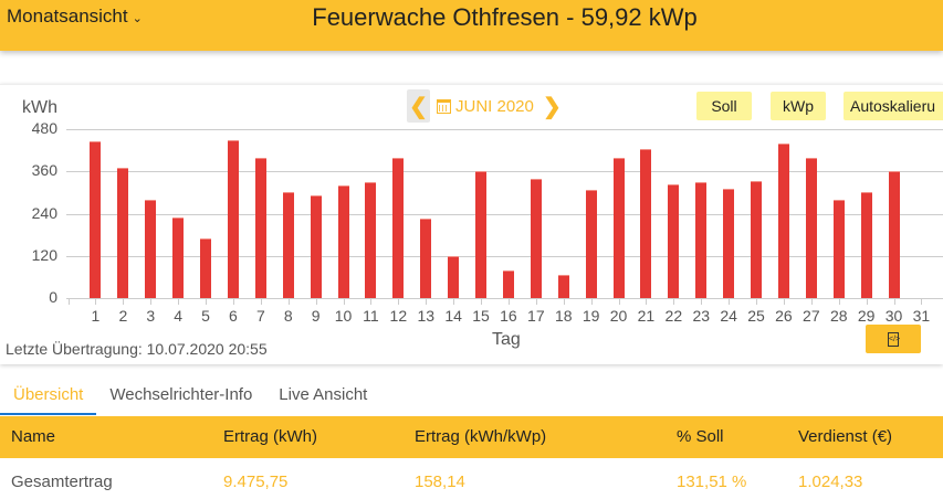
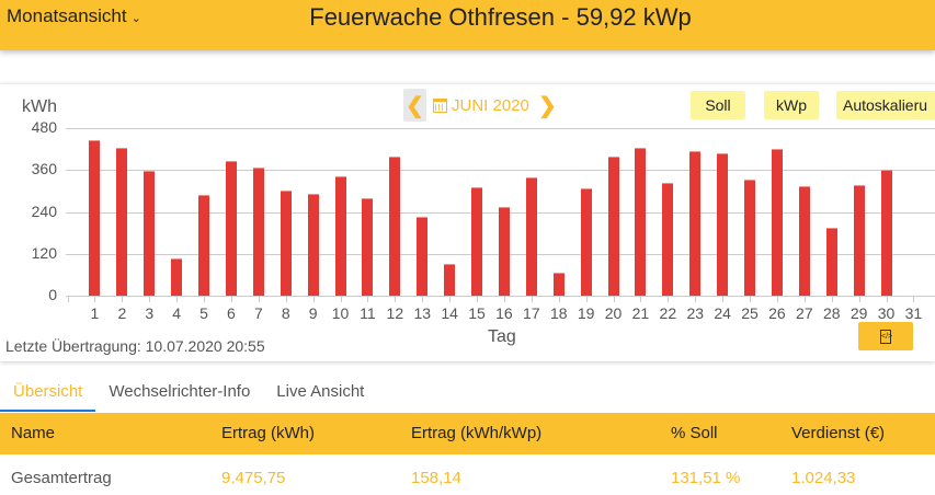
2: 370 -> 420
3: 280 -> 360
4: 230 -> 110
5: 170 -> 290
6: 450 -> 390
7: 400 -> 370
10: 320 -> 340
11: 330 -> 280
14: 120 -> 90
15: 360 -> 310
16: 80 -> 250
23: 330 -> 420
24: 310 -> 410
26: 440 -> 420
27: 400 -> 320
28: 280 -> 200
29: 300 -> 320
